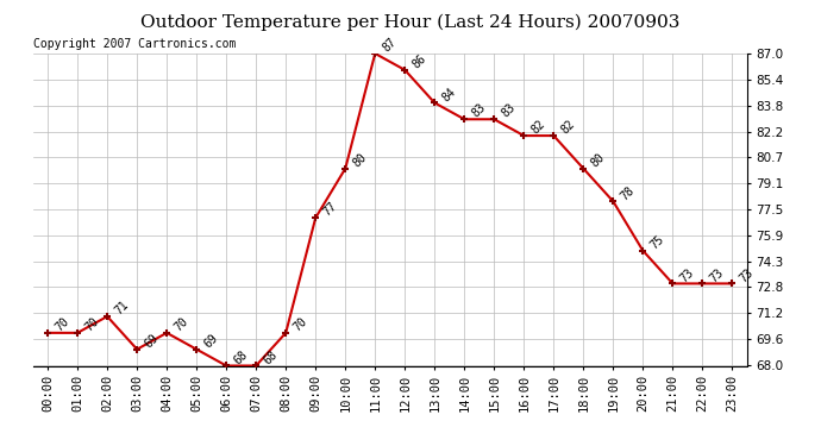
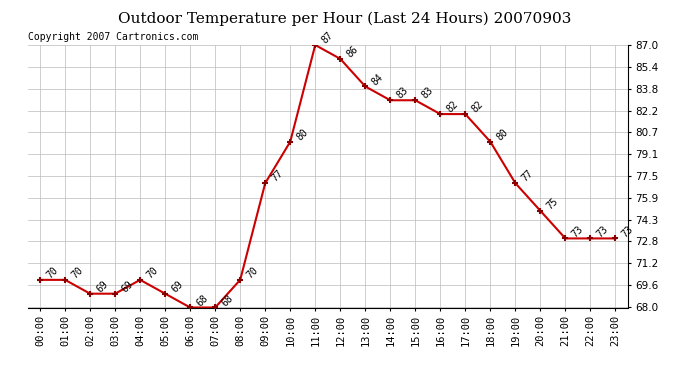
02:00: 71 -> 69
19:00: 78 -> 77
